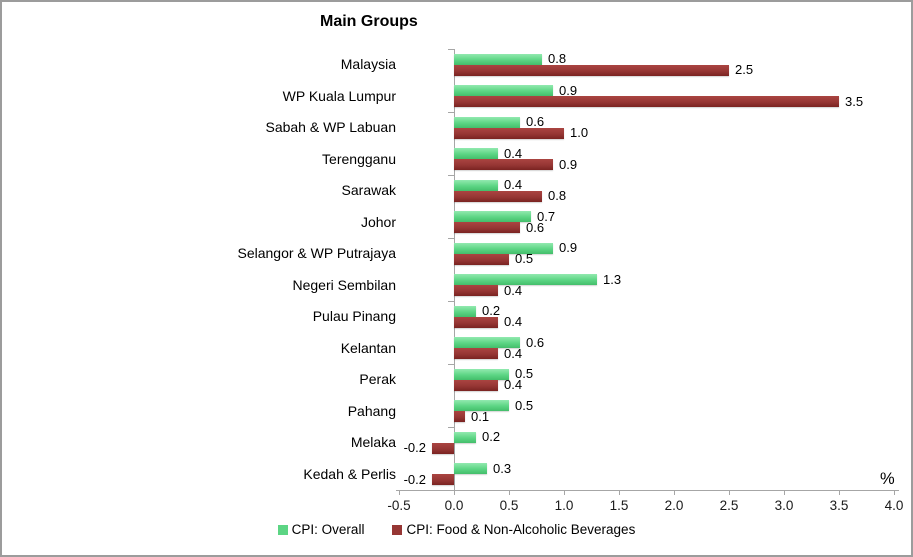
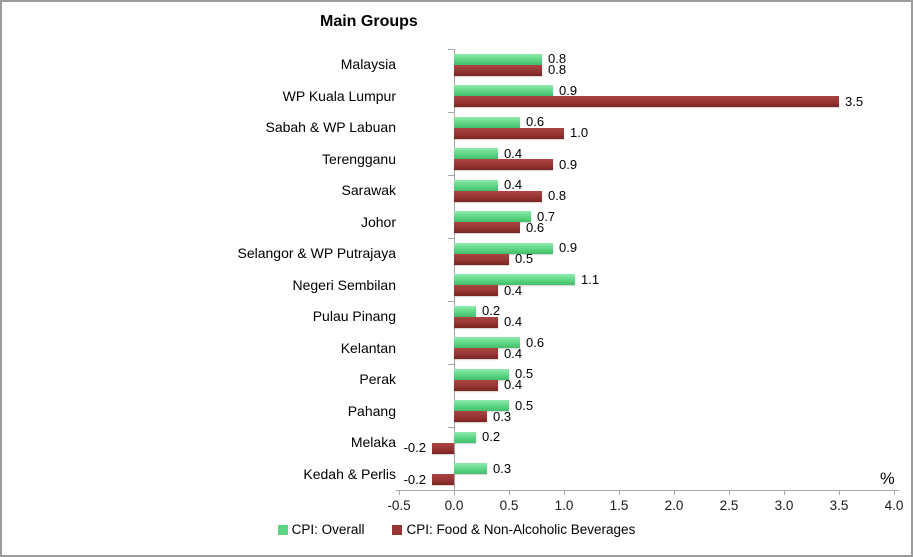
CPI: Food & Non-Alcoholic Beverages/Malaysia: 2.5 -> 0.8
CPI: Overall/Negeri Sembilan: 1.3 -> 1.1
CPI: Food & Non-Alcoholic Beverages/Pahang: 0.1 -> 0.3
